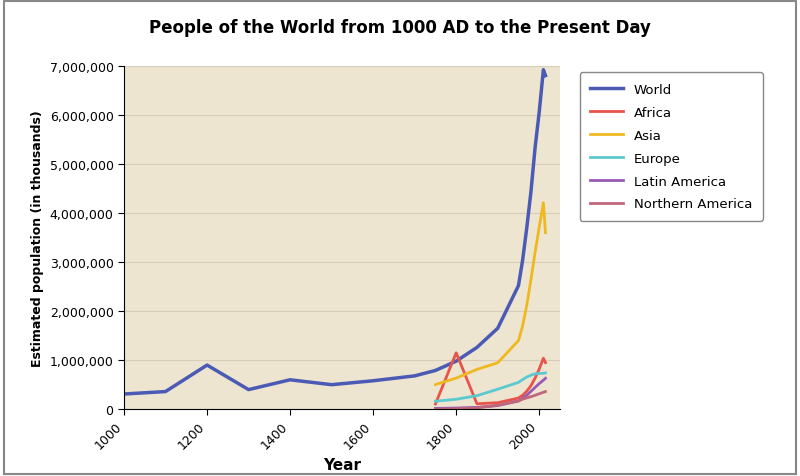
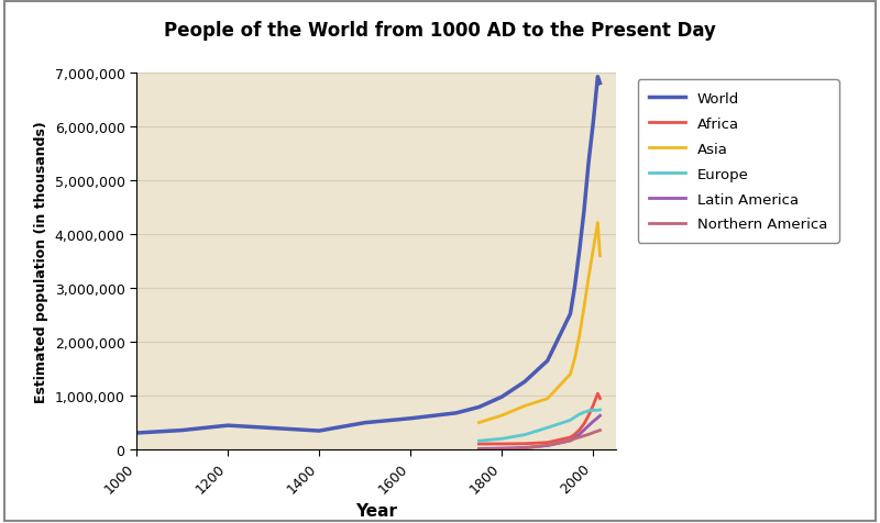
World/1200: 900,000 -> 450,000
World/1400: 600,000 -> 350,000
Africa/1800: 1,150,000 -> 110,000
